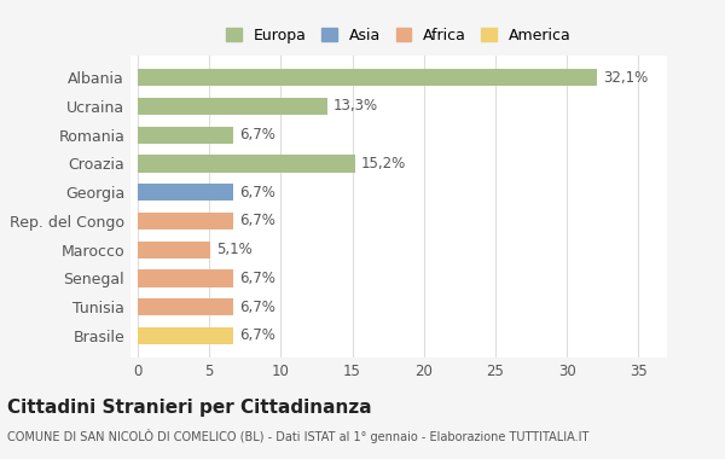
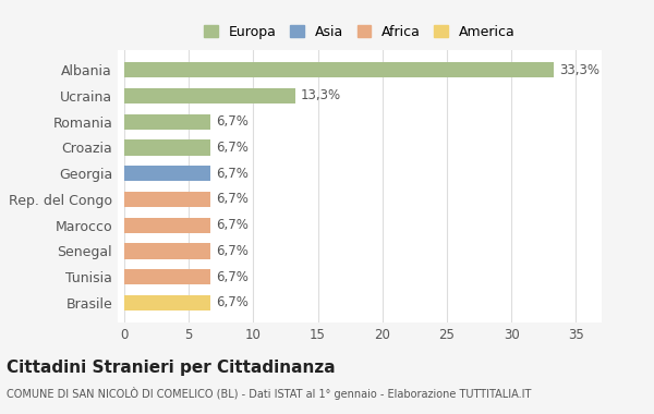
Albania: 32,1% -> 33,3%
Croazia: 15,2% -> 6,7%
Marocco: 5,1% -> 6,7%
